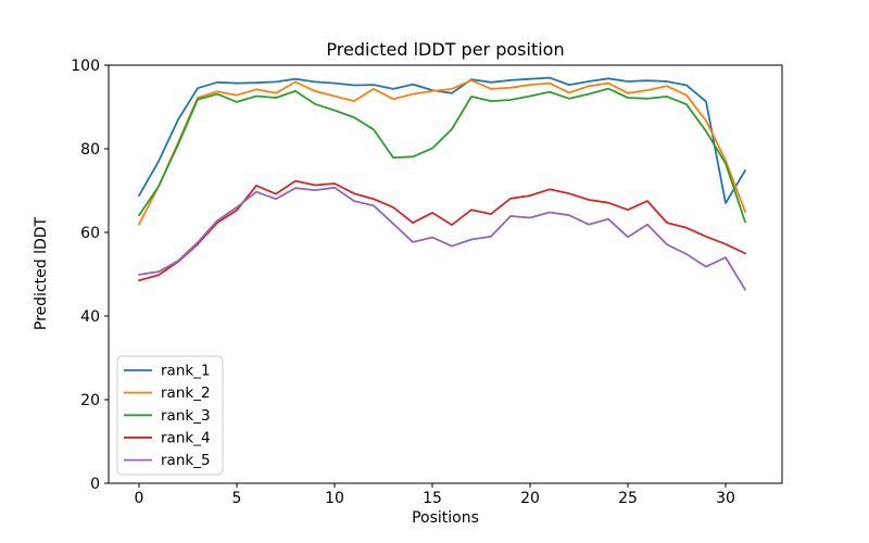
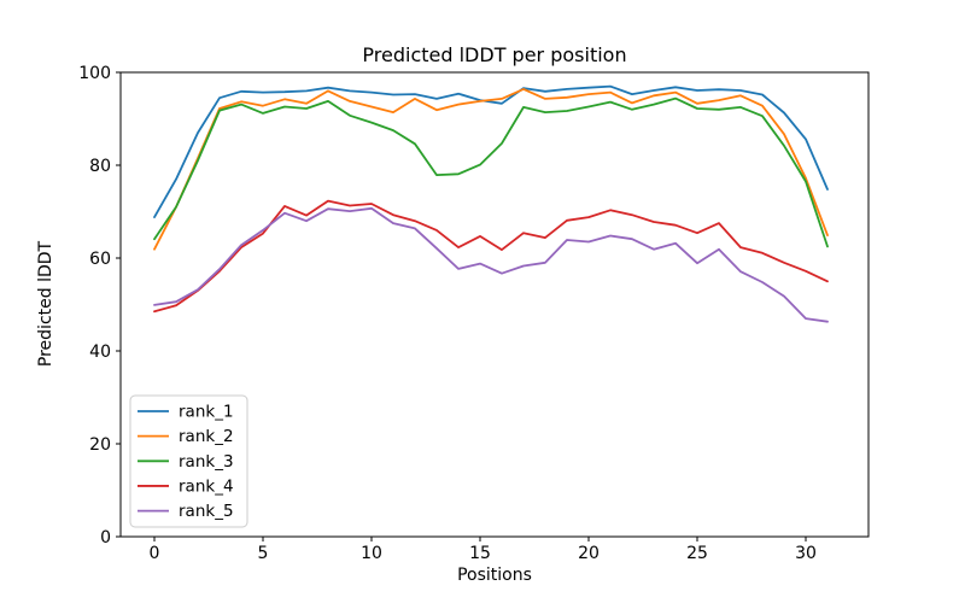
rank_1/30: 67 -> 86
rank_5/30: 54 -> 47
